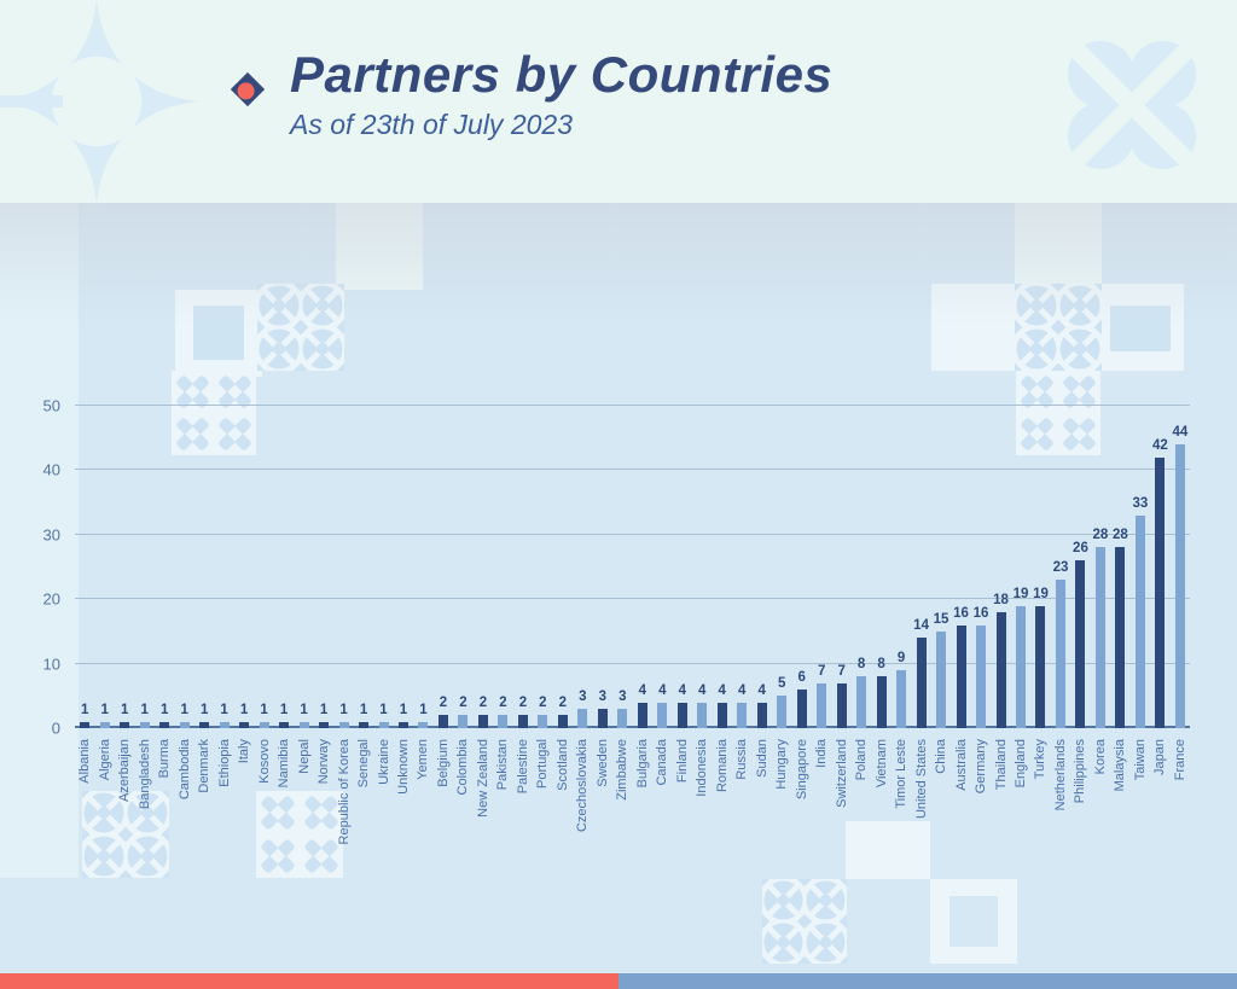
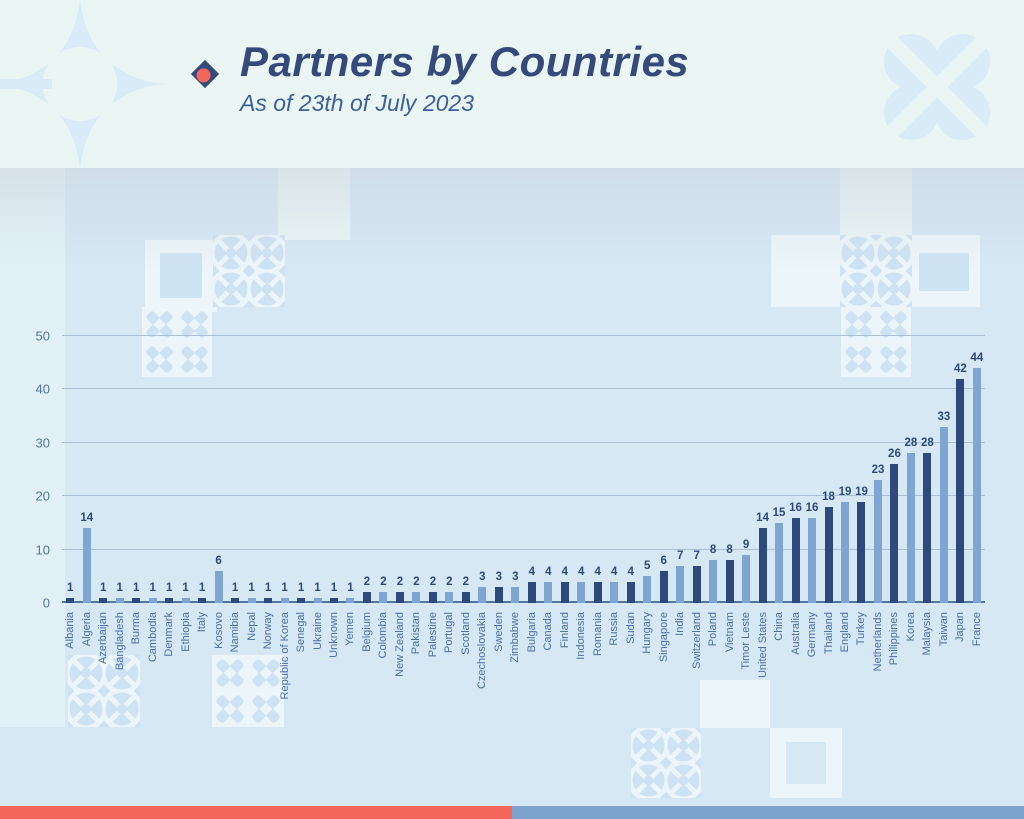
Algeria: 1 -> 14
Kosovo: 1 -> 6
